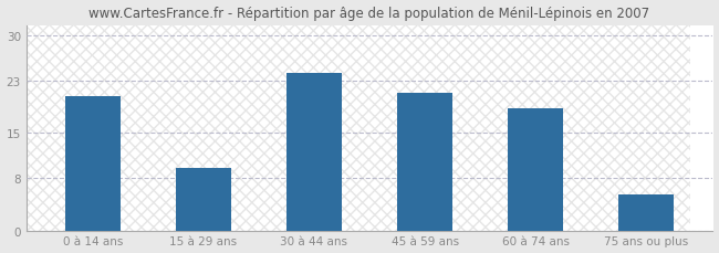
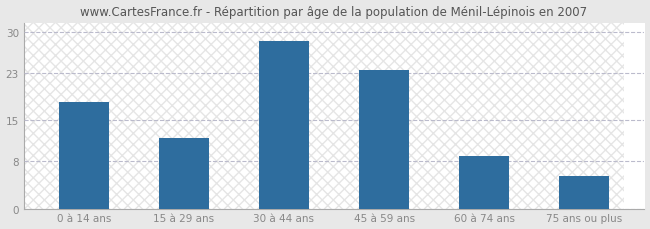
0 à 14 ans: 20.6 -> 18.0
15 à 29 ans: 9.6 -> 12.0
30 à 44 ans: 24.2 -> 28.5
45 à 59 ans: 21.2 -> 23.5
60 à 74 ans: 18.8 -> 9.0
